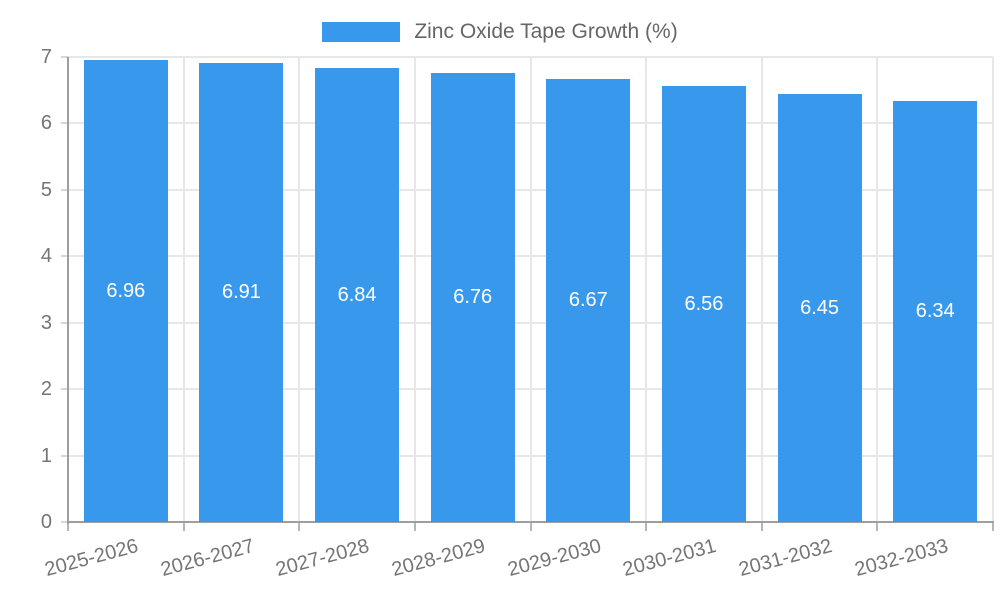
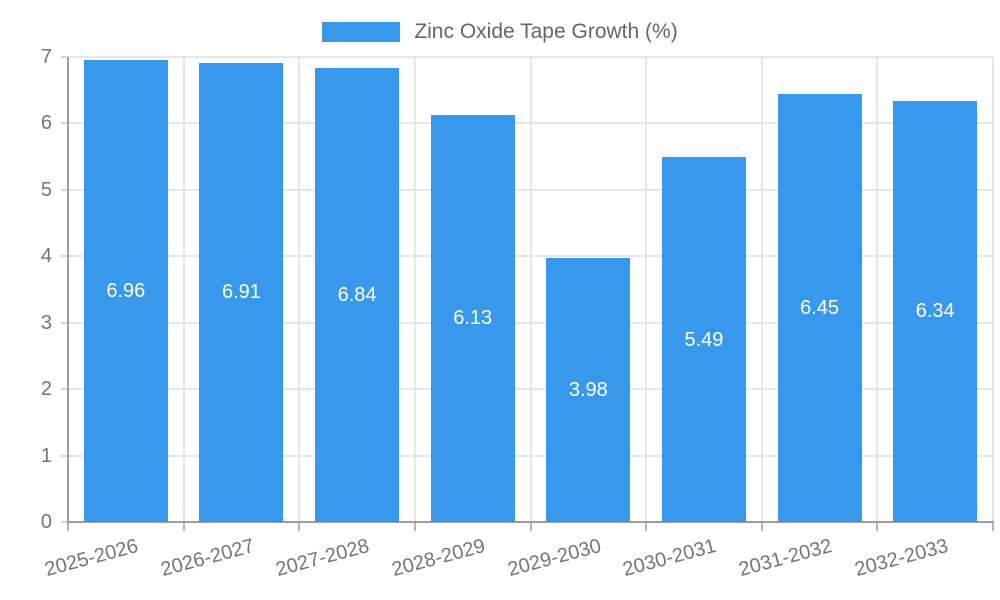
2028-2029: 6.76 -> 6.13
2029-2030: 6.67 -> 3.98
2030-2031: 6.56 -> 5.49
